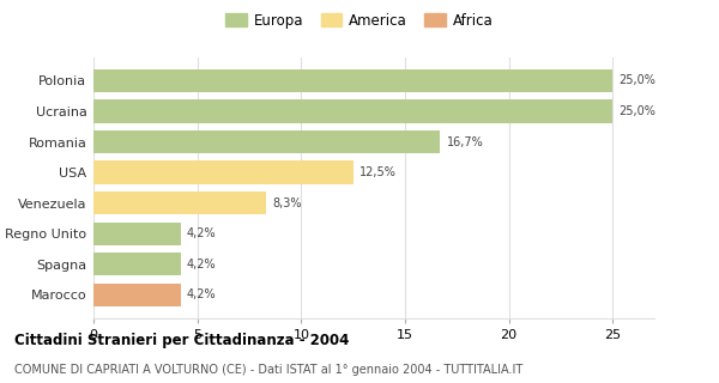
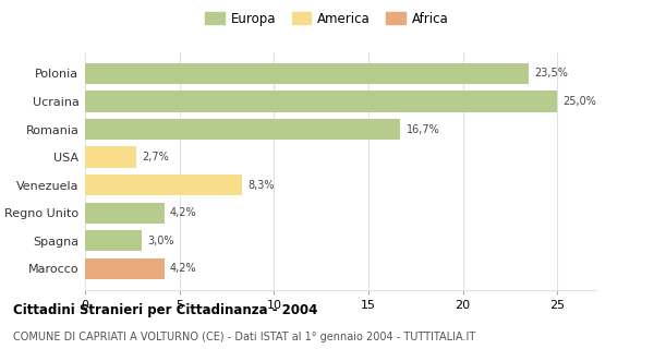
Polonia: 25,0% -> 23,5%
USA: 12,5% -> 2,7%
Spagna: 4,2% -> 3,0%
